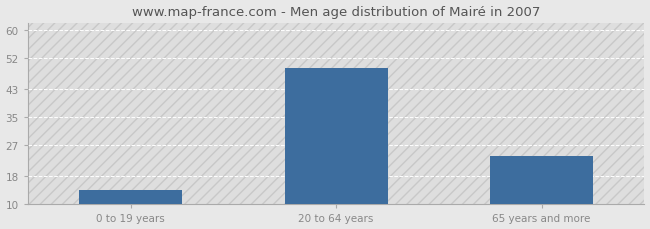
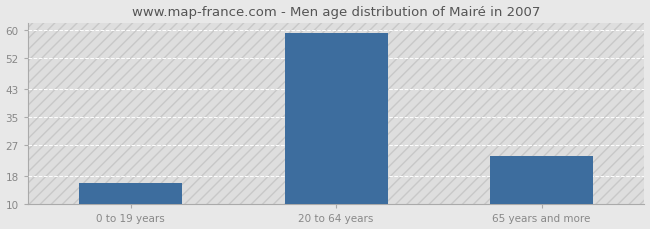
0 to 19 years: 14 -> 16
20 to 64 years: 49 -> 59
